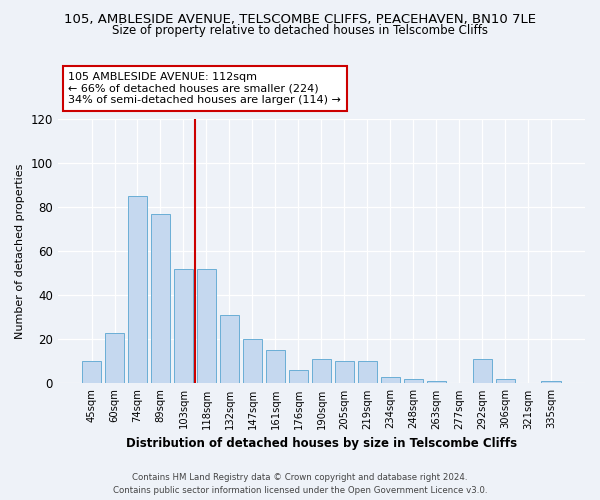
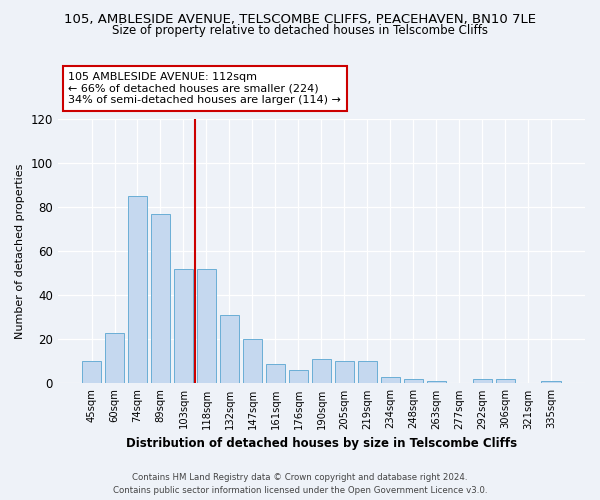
161sqm: 15 -> 9
292sqm: 11 -> 2
